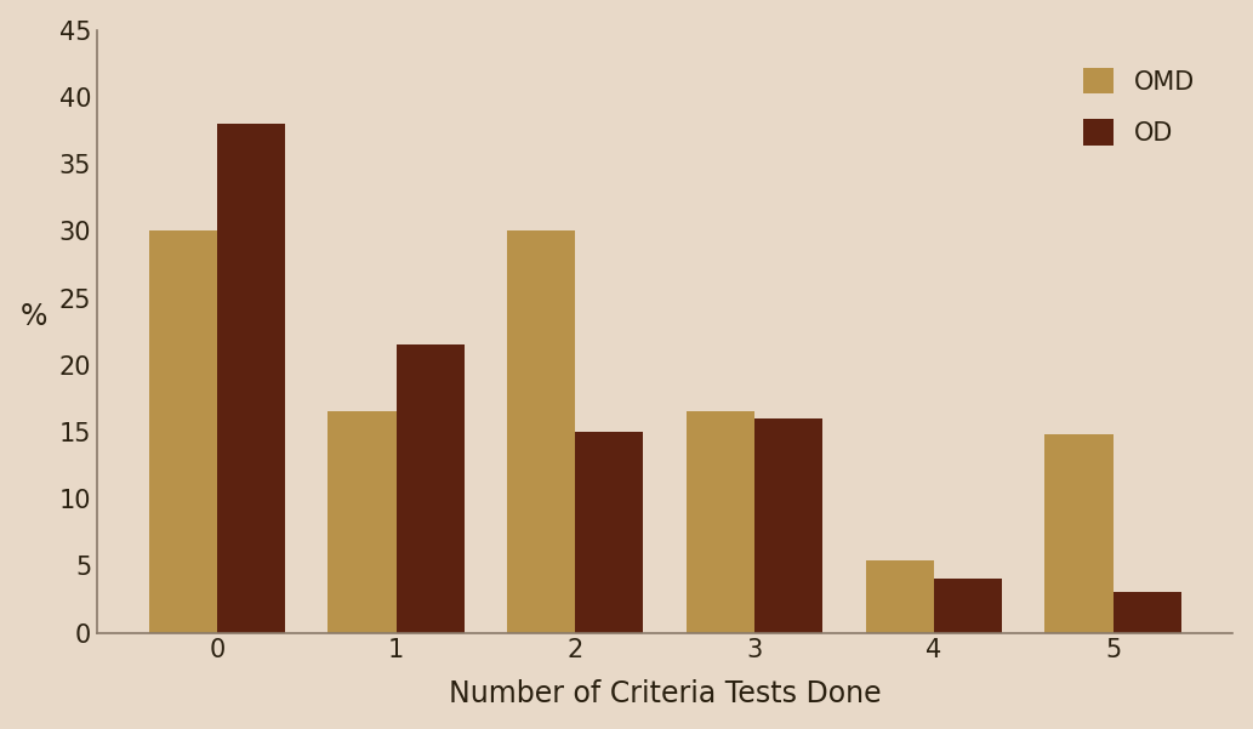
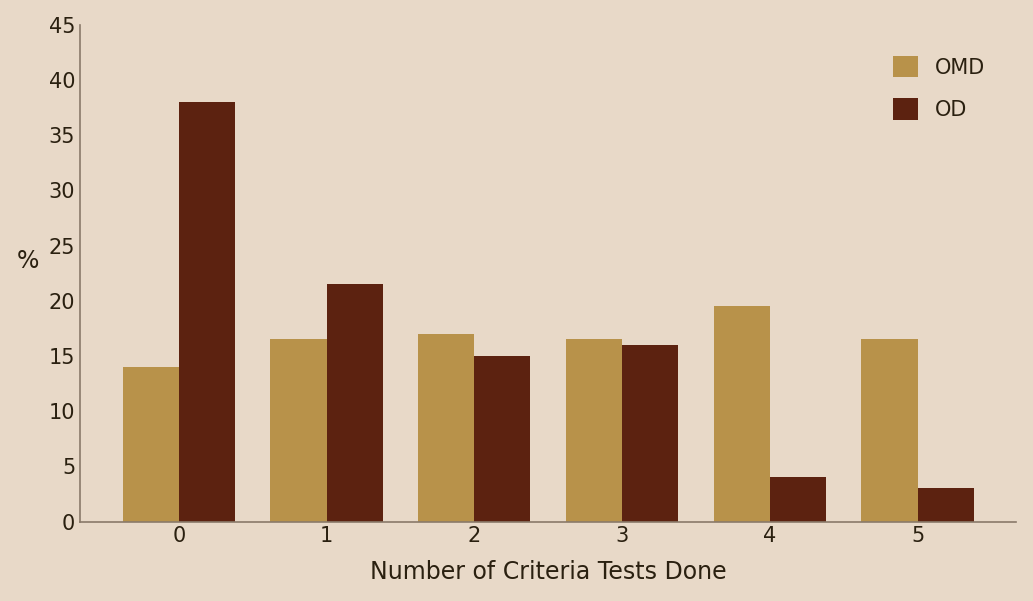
OMD/0: 30.0 -> 14.0
OMD/2: 30.0 -> 17.0
OMD/4: 5.4 -> 19.5
OMD/5: 14.8 -> 16.5
